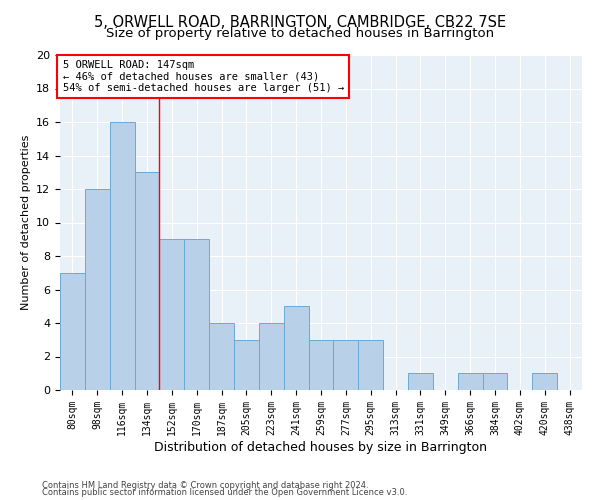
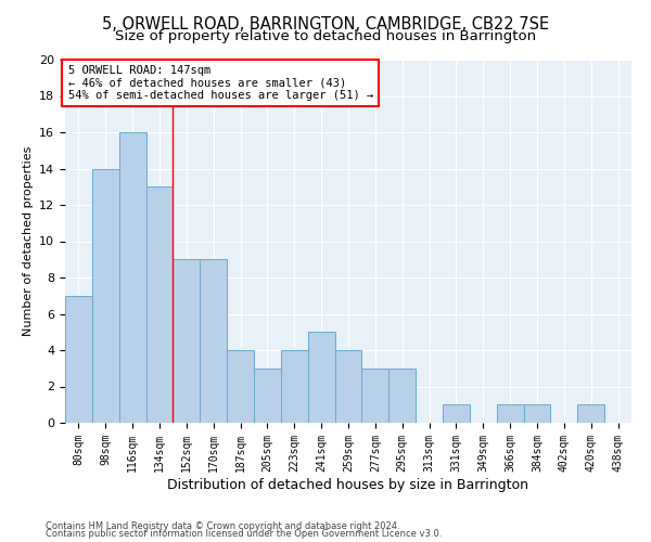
98sqm: 12 -> 14
259sqm: 3 -> 4
